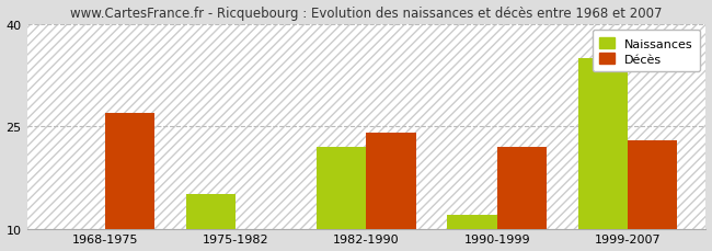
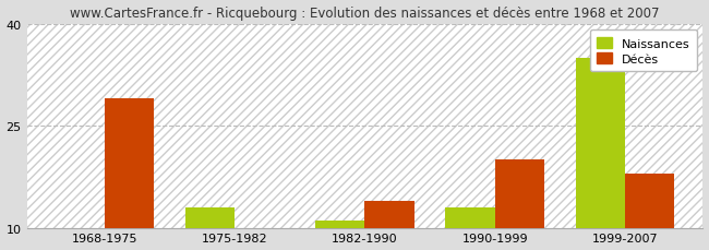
Décès/1968-1975: 27 -> 29
Naissances/1975-1982: 15 -> 13
Naissances/1982-1990: 22 -> 11
Décès/1982-1990: 24 -> 14
Naissances/1990-1999: 12 -> 13
Décès/1990-1999: 22 -> 20
Décès/1999-2007: 23 -> 18
